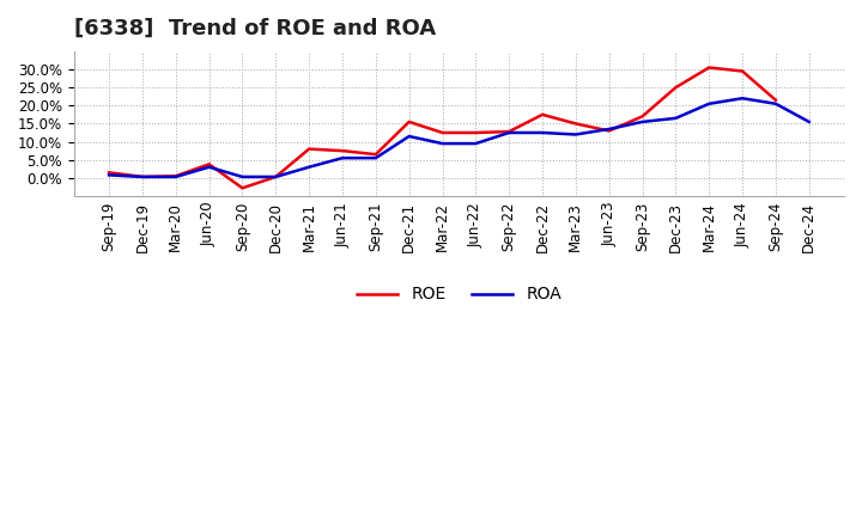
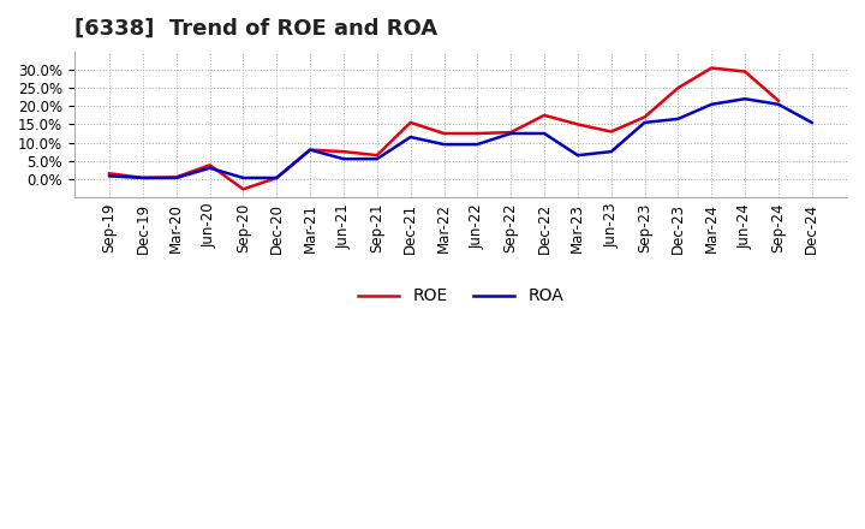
ROA/Mar-21: 3.0% -> 8.0%
ROA/Mar-23: 12.0% -> 6.5%
ROA/Jun-23: 13.5% -> 7.5%
